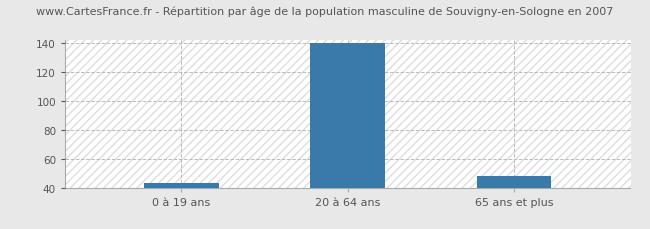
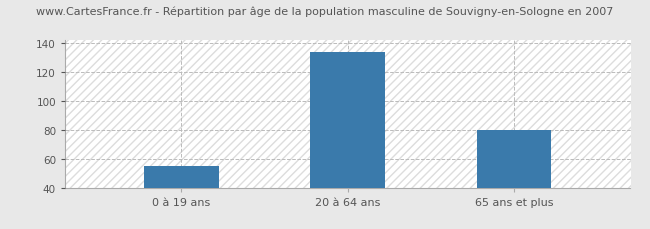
0 à 19 ans: 43 -> 55
20 à 64 ans: 140 -> 134
65 ans et plus: 48 -> 80
